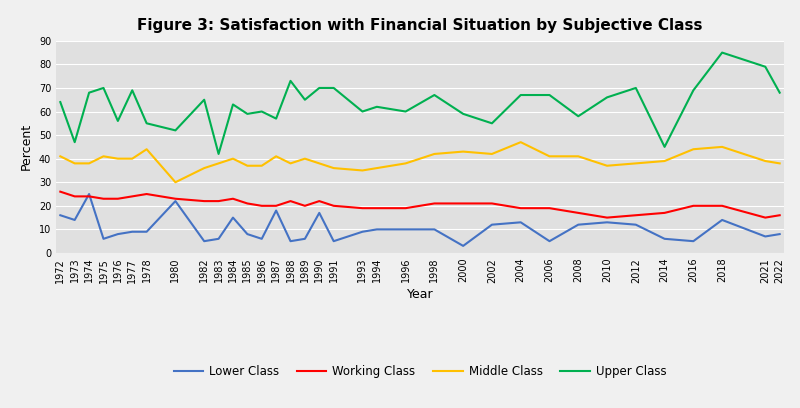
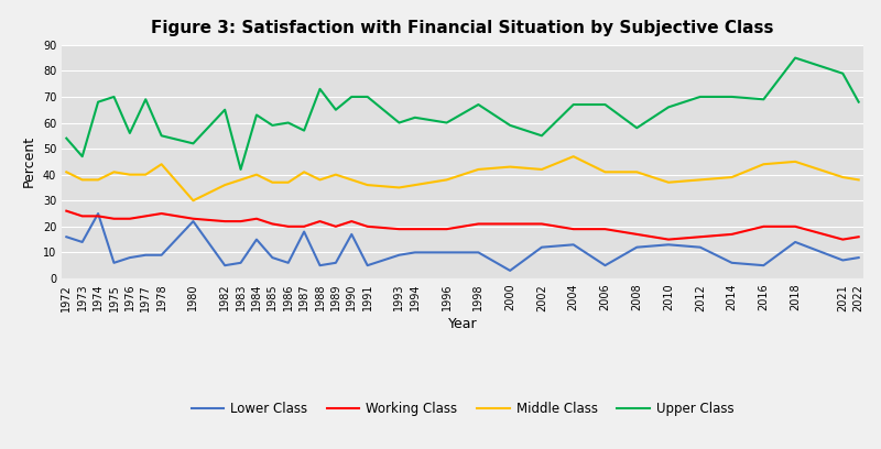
Upper Class/1972: 64 -> 54
Upper Class/2014: 45 -> 70
